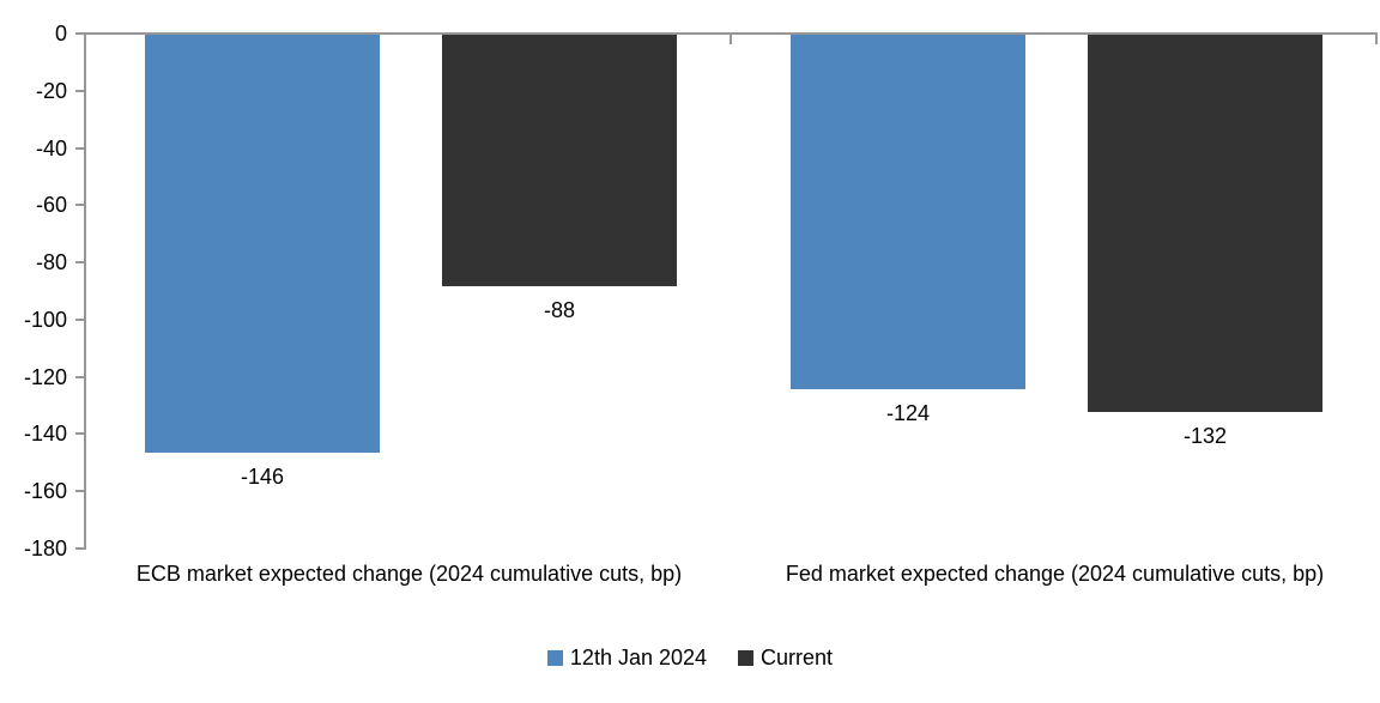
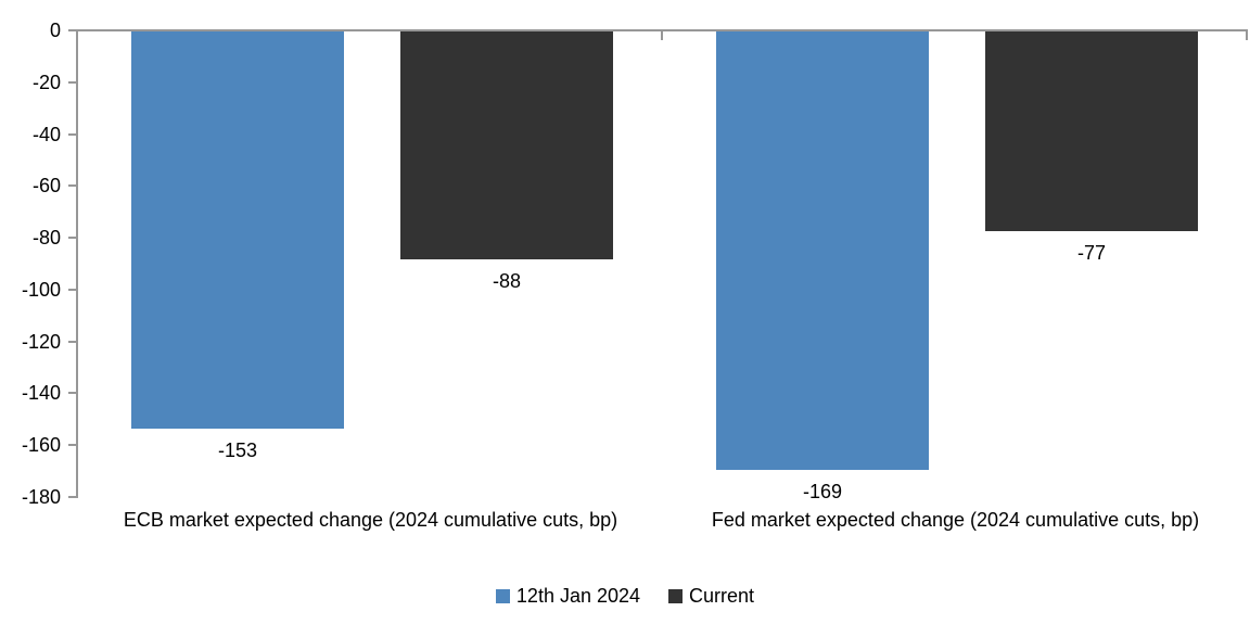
12th Jan 2024/ECB market expected change (2024 cumulative cuts, bp): -146 -> -153
12th Jan 2024/Fed market expected change (2024 cumulative cuts, bp): -124 -> -169
Current/Fed market expected change (2024 cumulative cuts, bp): -132 -> -77
